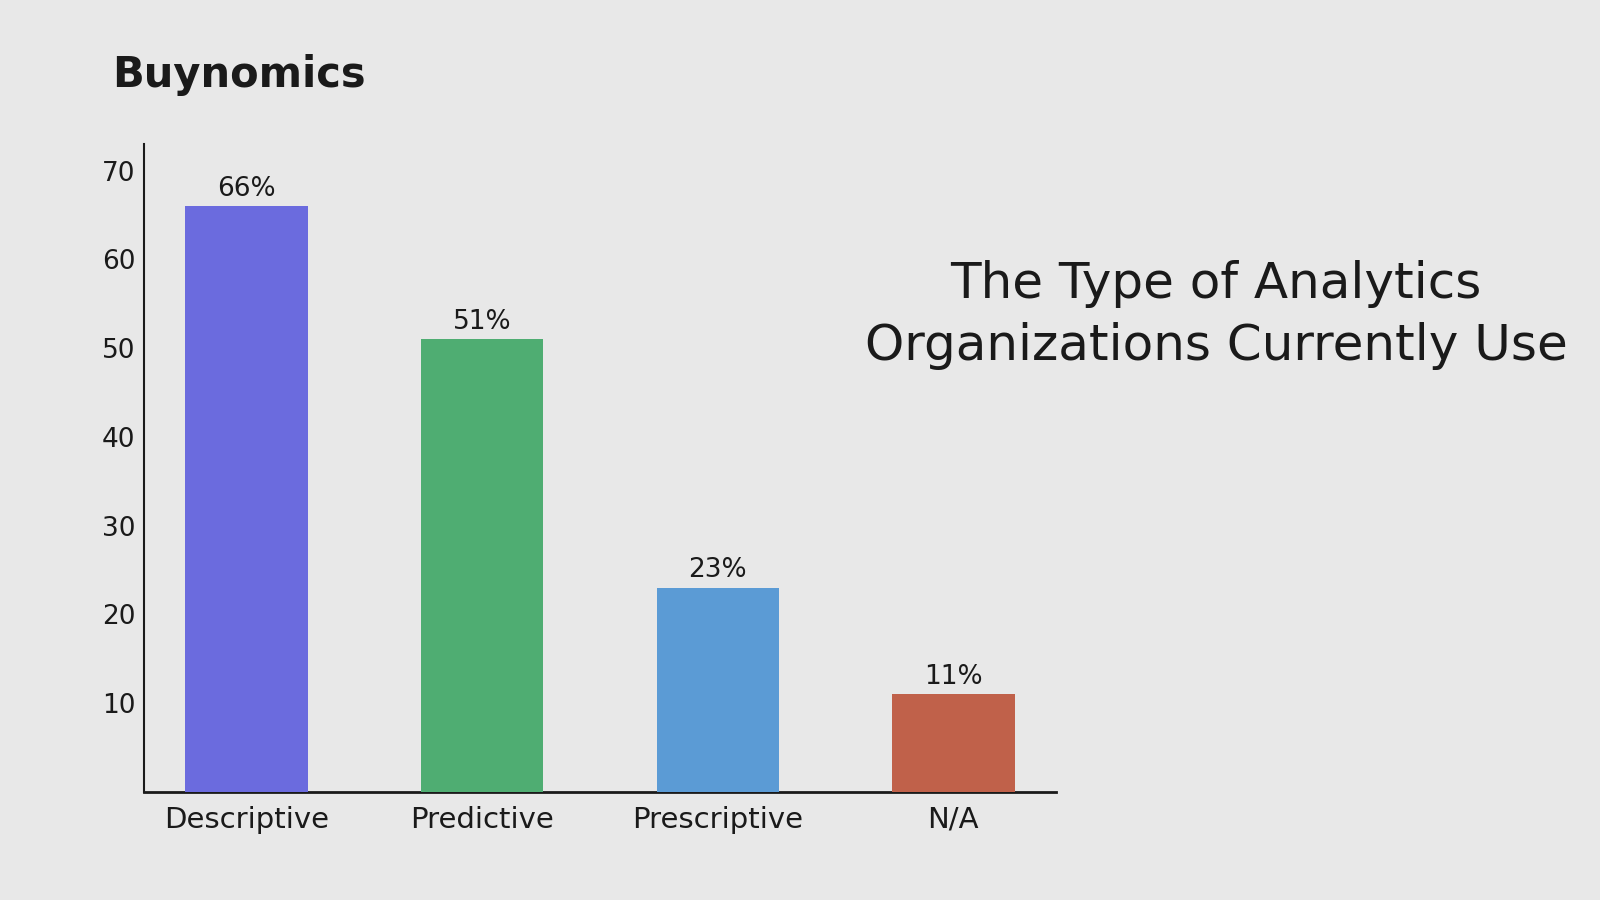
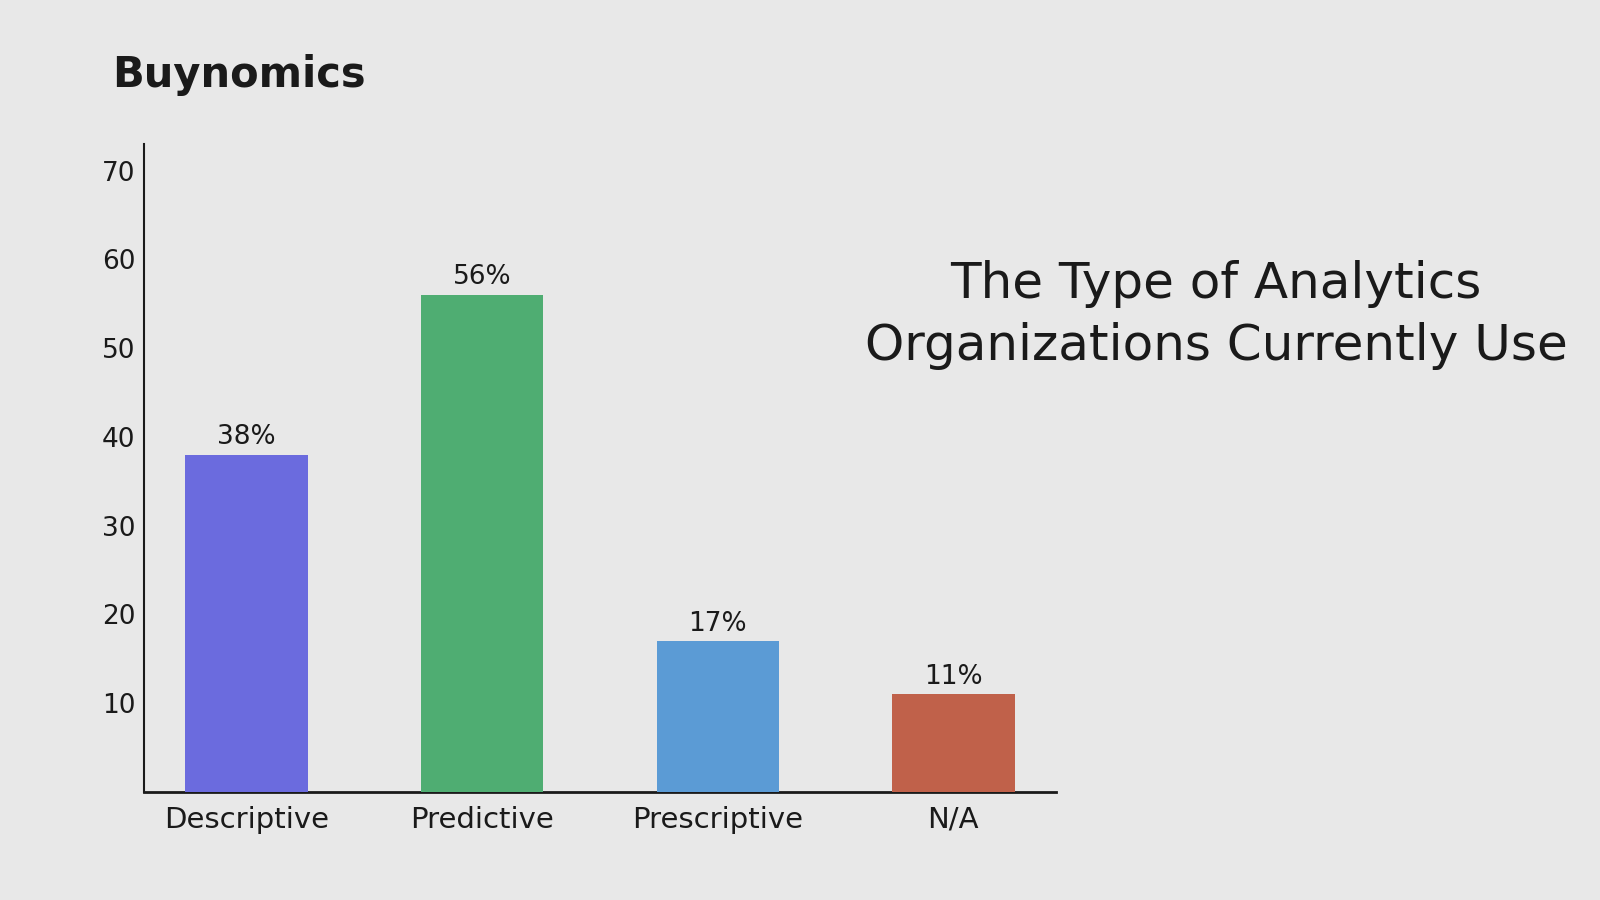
Descriptive: 66% -> 38%
Predictive: 51% -> 56%
Prescriptive: 23% -> 17%
